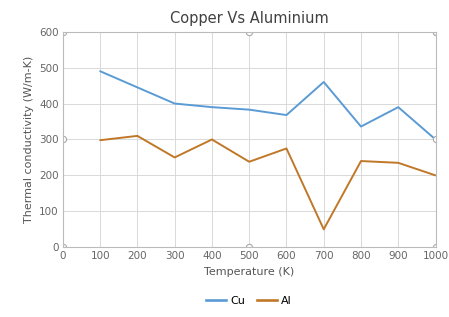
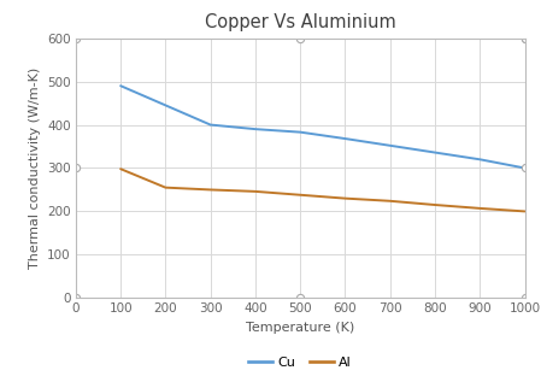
Al/200: 310 -> 255
Al/400: 300 -> 246
Al/600: 275 -> 230
Cu/700: 460 -> 352
Al/700: 50 -> 224
Al/800: 240 -> 215
Cu/900: 390 -> 320
Al/900: 235 -> 207
